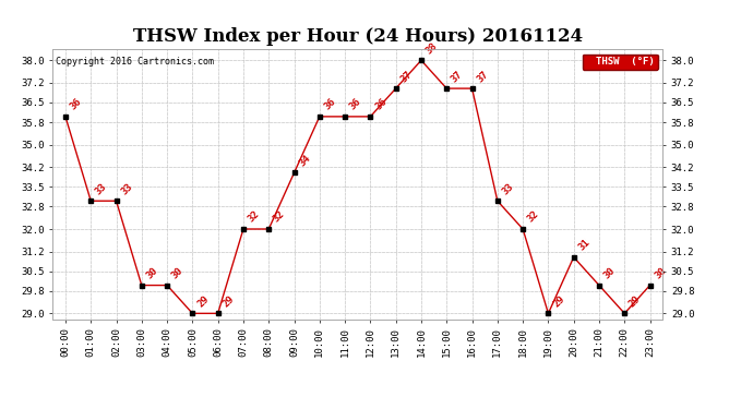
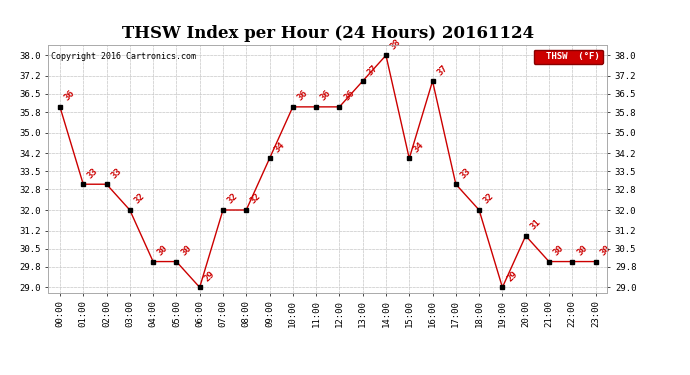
03:00: 30 -> 32
05:00: 29 -> 30
15:00: 37 -> 34
22:00: 29 -> 30
